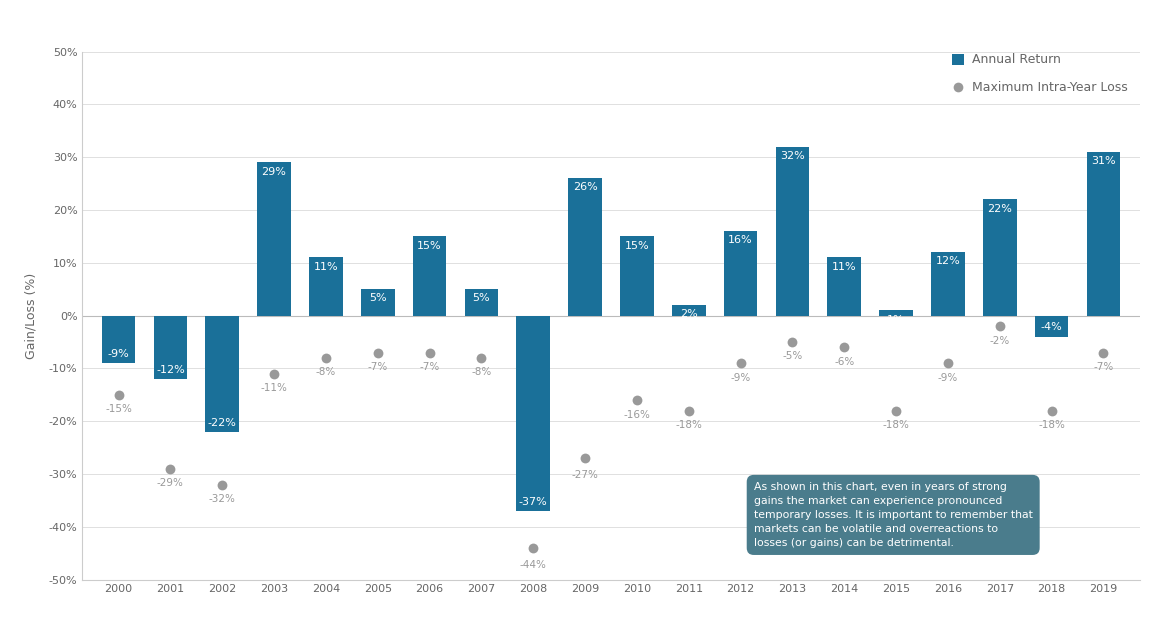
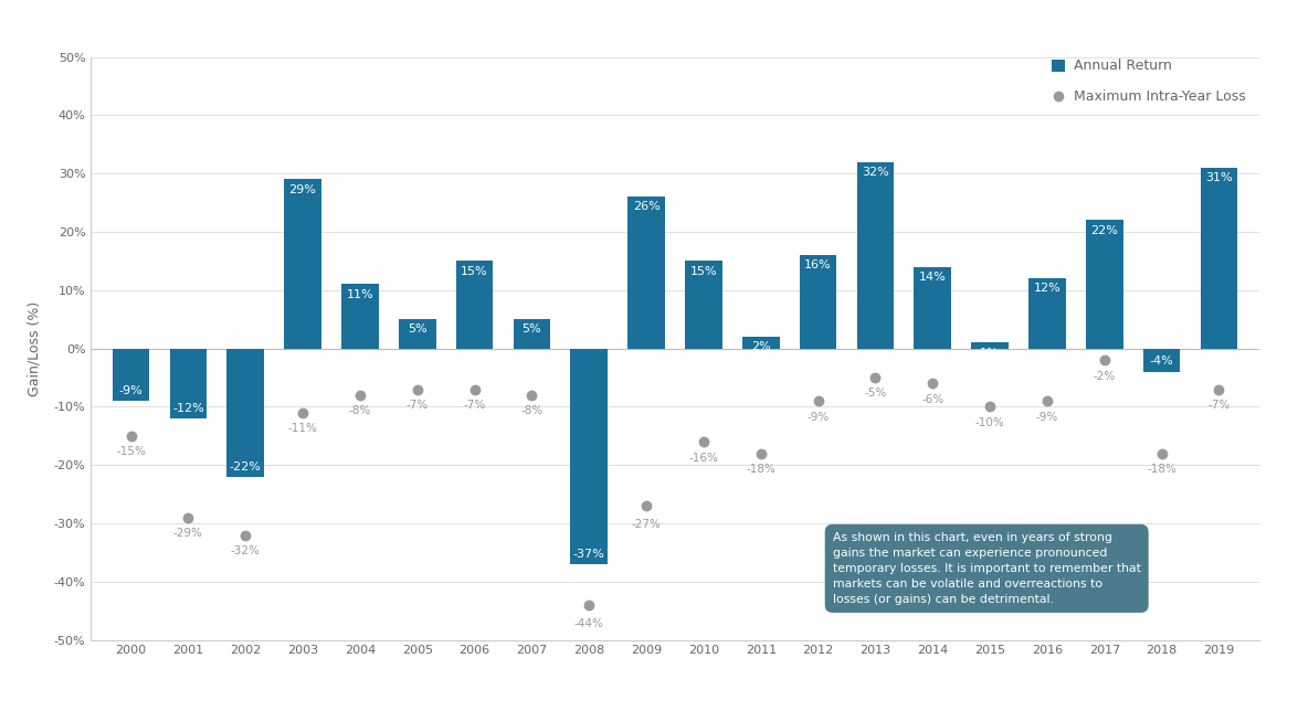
Annual Return/2014: 11% -> 14%
Maximum Intra-Year Loss/2015: -18% -> -10%
